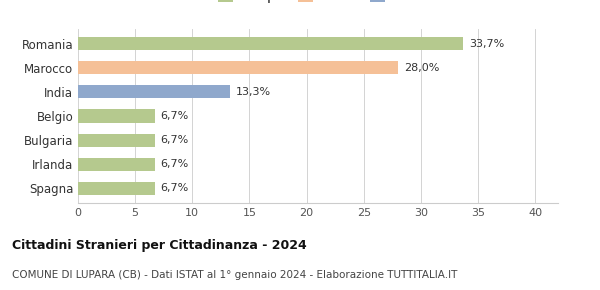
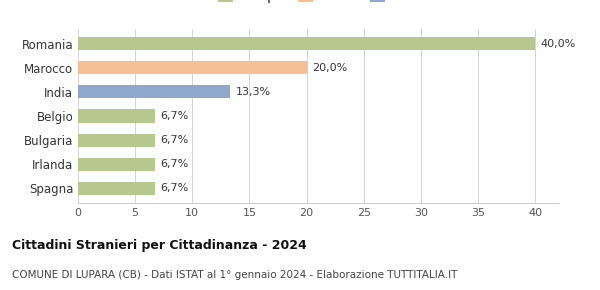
Romania: 33,7% -> 40,0%
Marocco: 28,0% -> 20,0%
